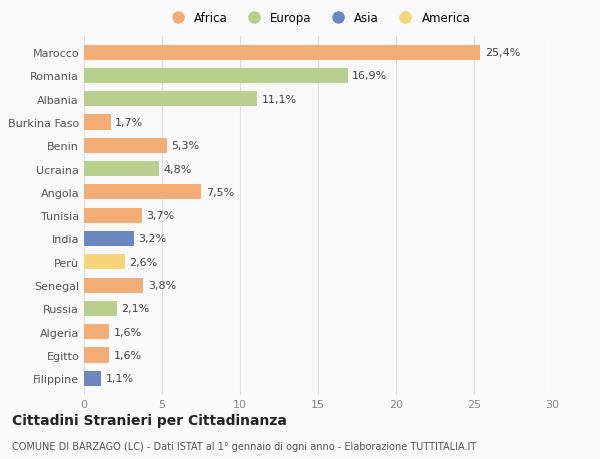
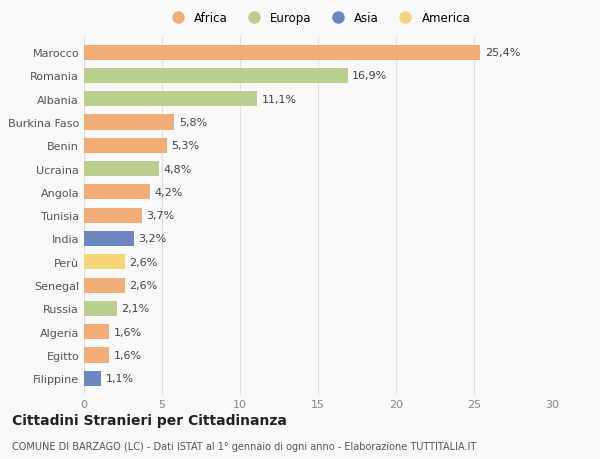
Burkina Faso: 1,7% -> 5,8%
Angola: 7,5% -> 4,2%
Senegal: 3,8% -> 2,6%
